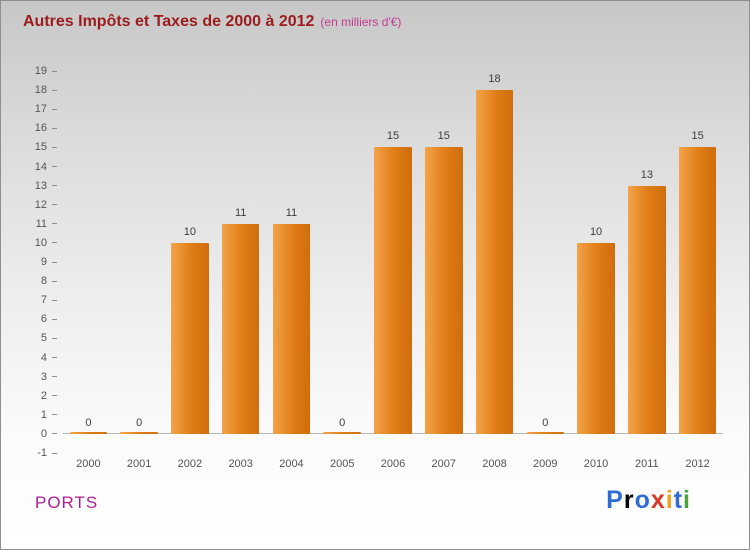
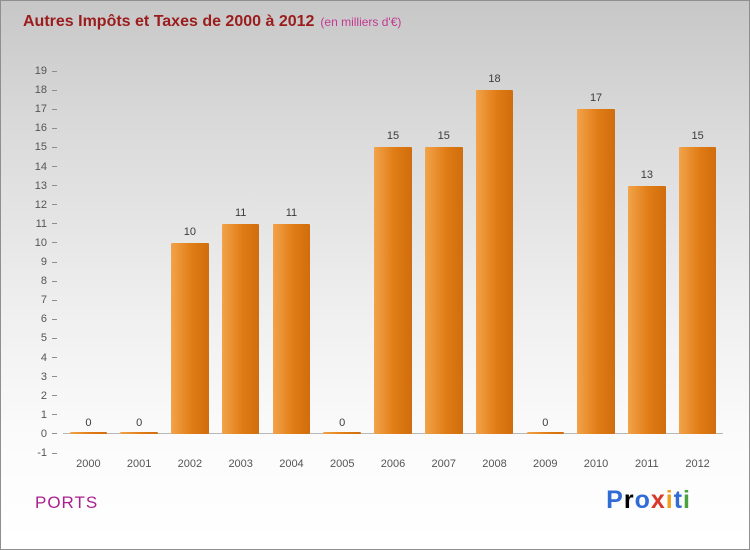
2010: 10 -> 17
